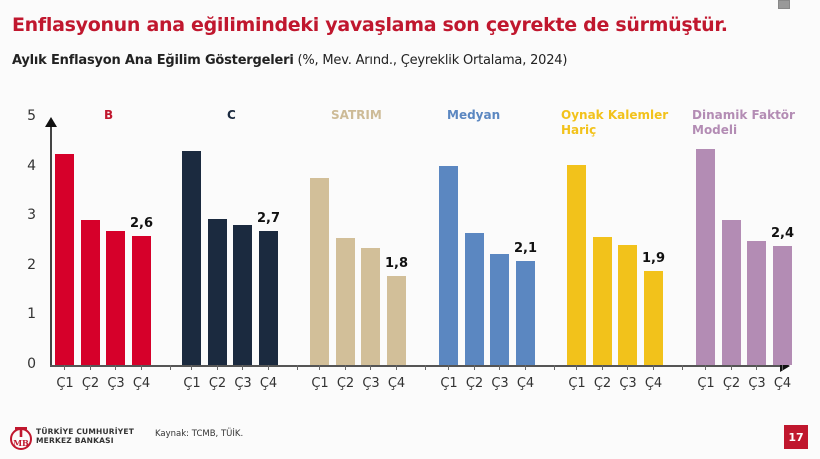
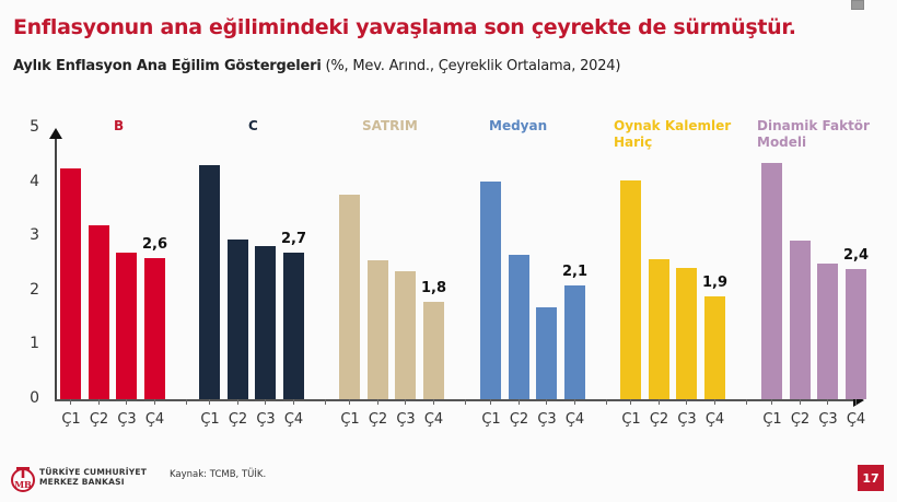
B/Ç2: 2.9 -> 3.2
Medyan/Ç3: 2.2 -> 1.7
